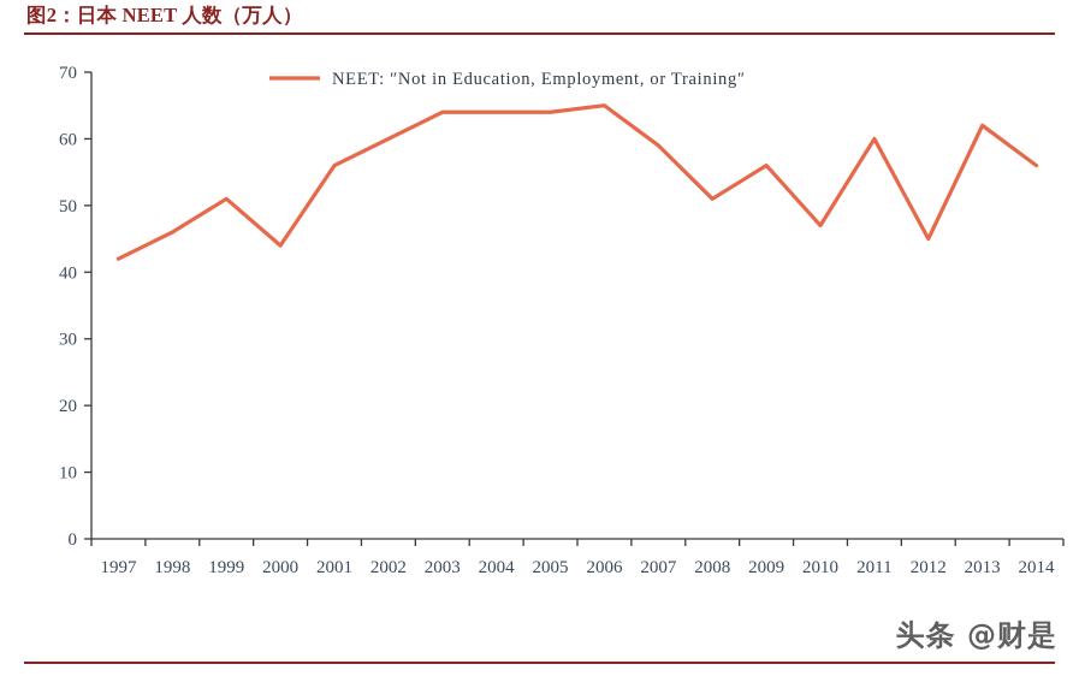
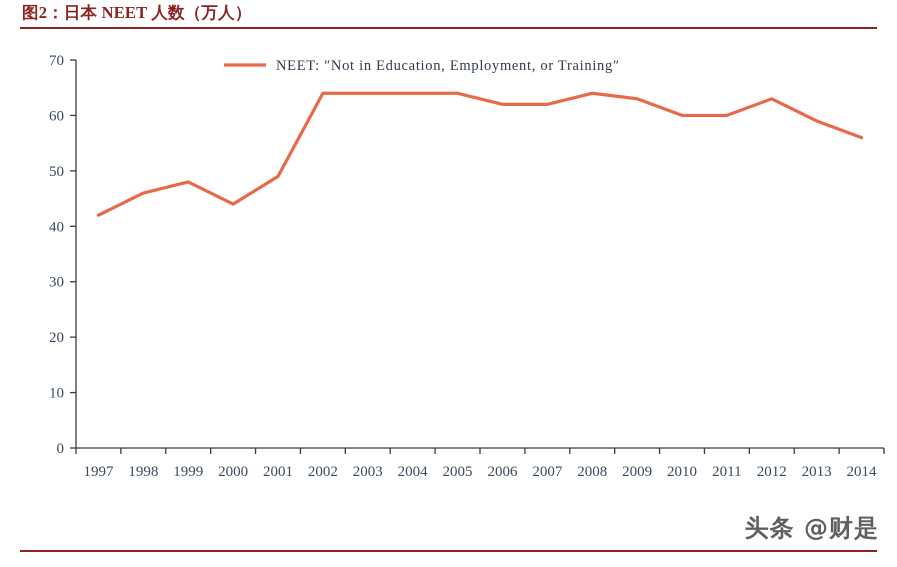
1999: 51 -> 48
2001: 56 -> 49
2002: 60 -> 64
2006: 65 -> 62
2007: 59 -> 62
2008: 51 -> 64
2009: 56 -> 63
2010: 47 -> 60
2012: 45 -> 63
2013: 62 -> 59
